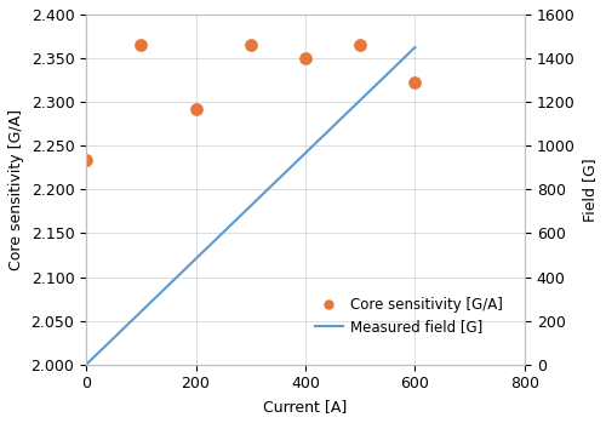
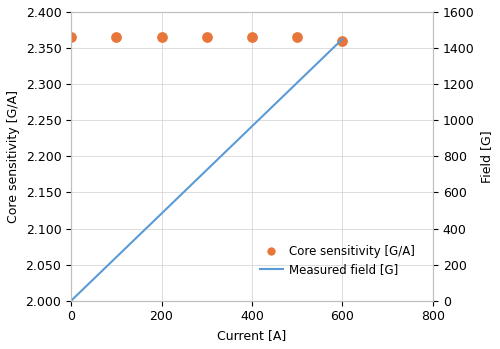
0: 2.234 -> 2.365
200: 2.292 -> 2.365
400: 2.350 -> 2.365
600: 2.322 -> 2.360
